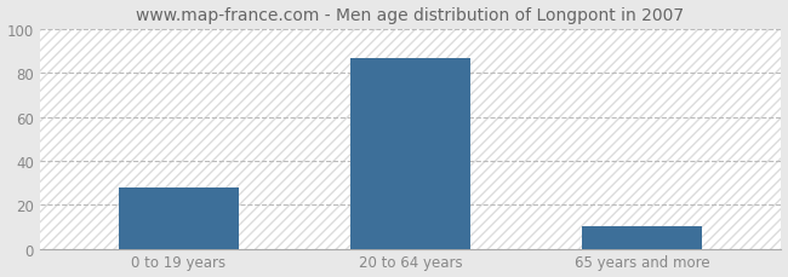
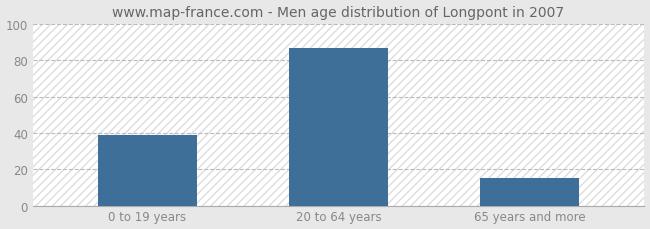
0 to 19 years: 28 -> 39
65 years and more: 10 -> 15
